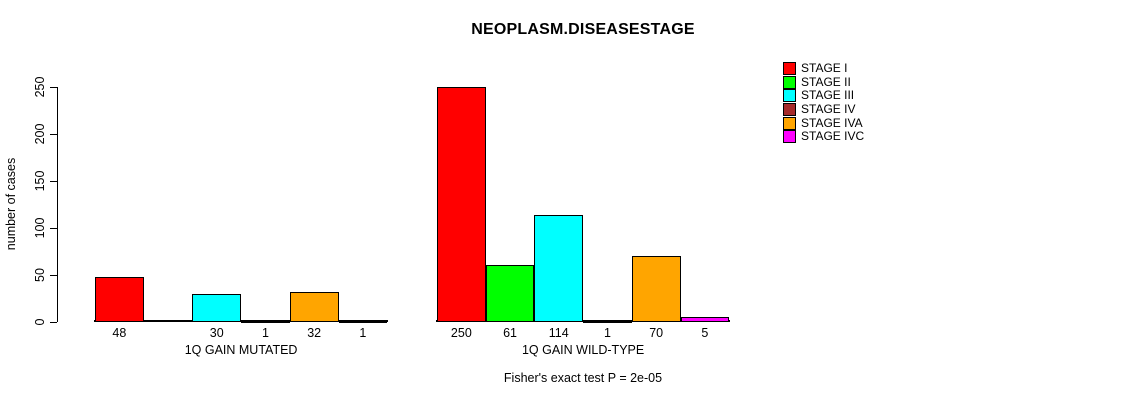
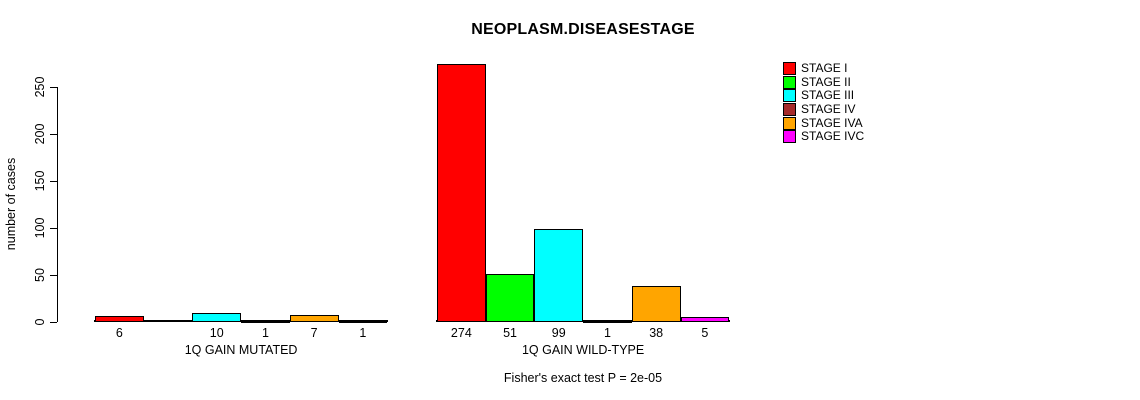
STAGE I/1Q GAIN MUTATED: 48 -> 6
STAGE III/1Q GAIN MUTATED: 30 -> 10
STAGE IVA/1Q GAIN MUTATED: 32 -> 7
STAGE I/1Q GAIN WILD-TYPE: 250 -> 274
STAGE II/1Q GAIN WILD-TYPE: 61 -> 51
STAGE III/1Q GAIN WILD-TYPE: 114 -> 99
STAGE IVA/1Q GAIN WILD-TYPE: 70 -> 38
